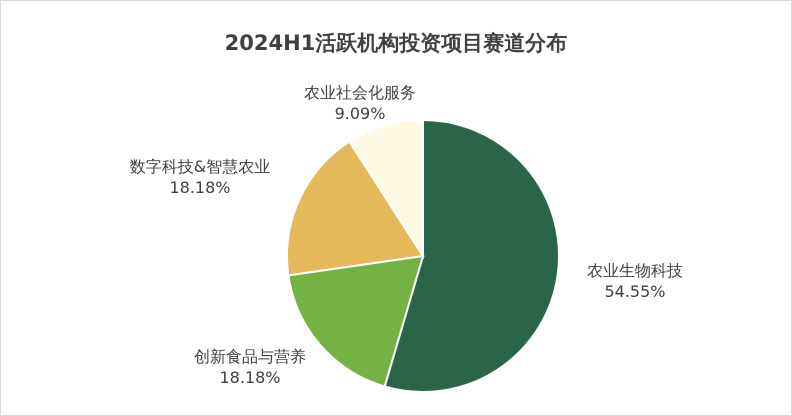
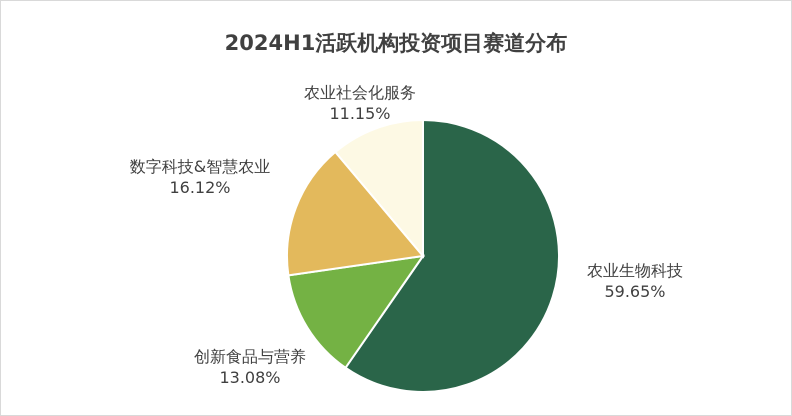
农业生物科技: 54.55% -> 59.65%
创新食品与营养: 18.18% -> 13.08%
数字科技&智慧农业: 18.18% -> 16.12%
农业社会化服务: 9.09% -> 11.15%
